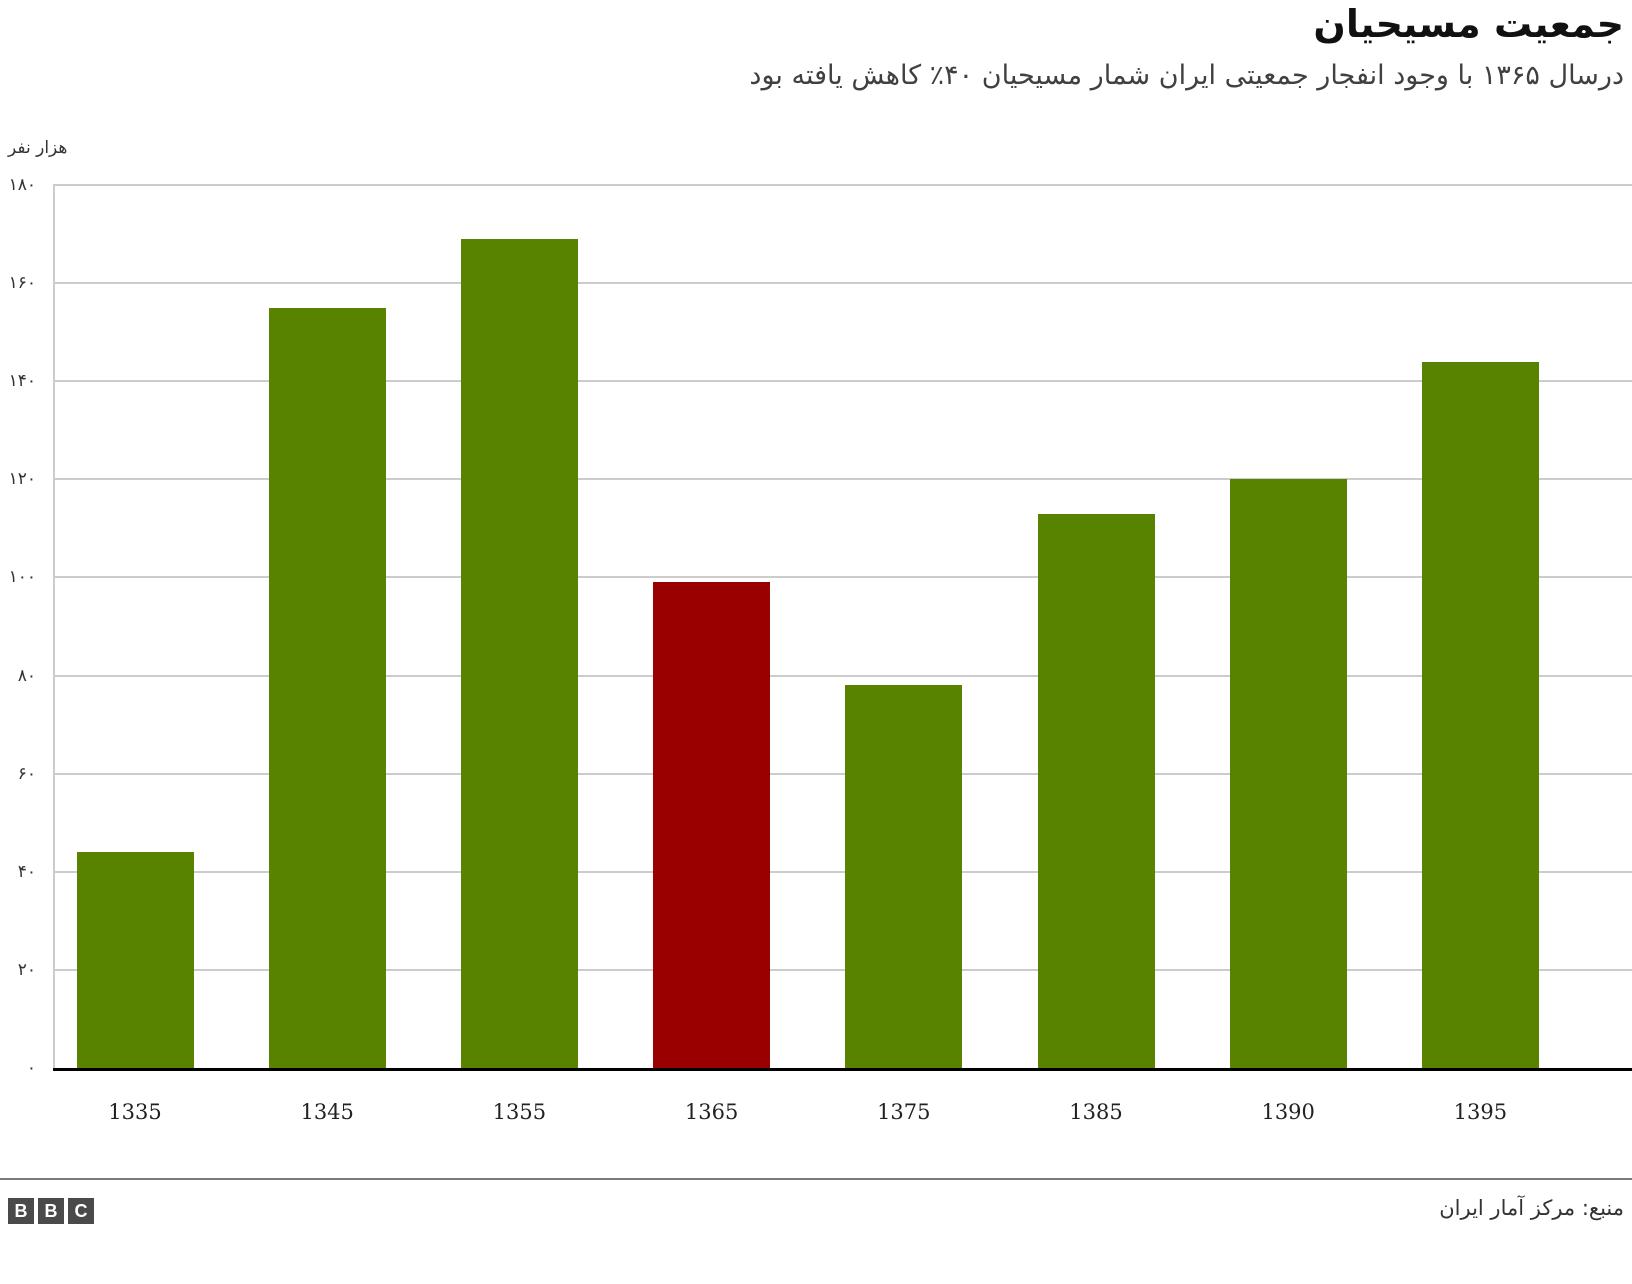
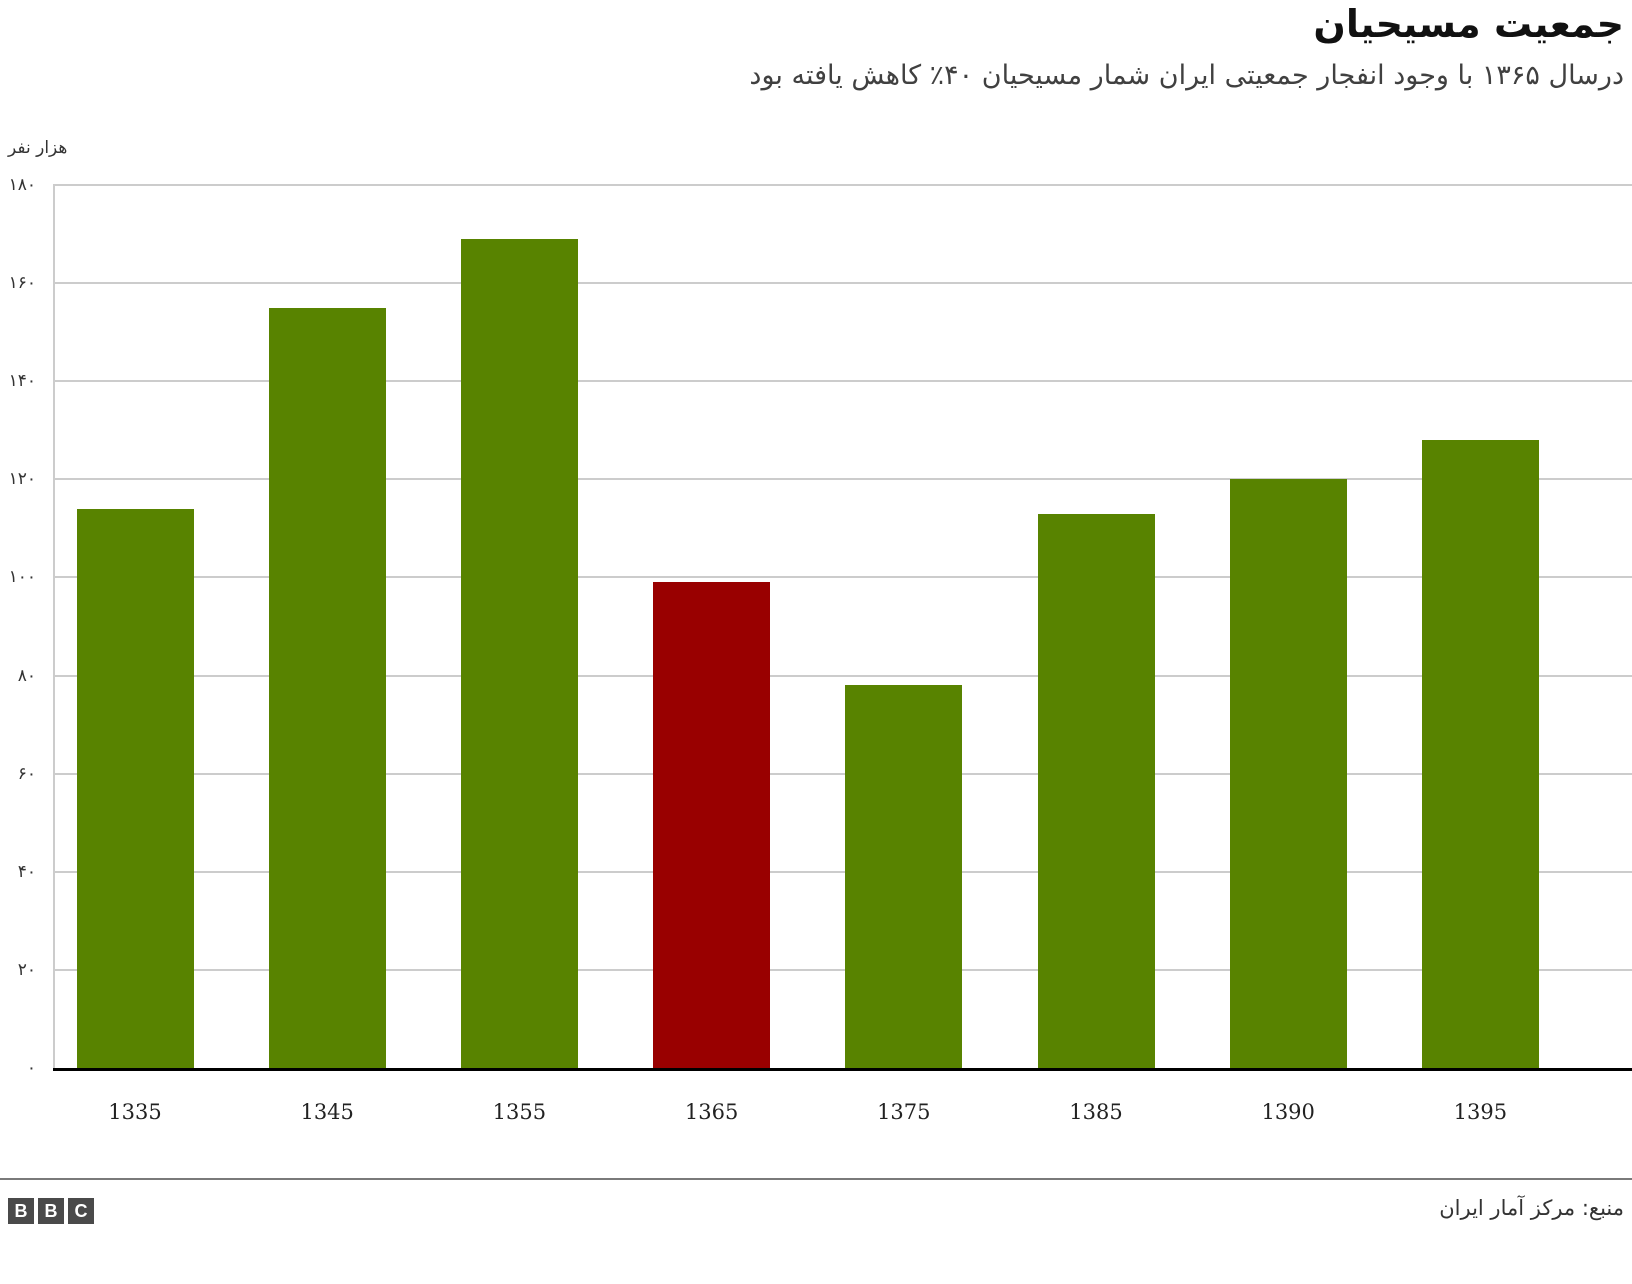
1335: 44 -> 114
1395: 144 -> 128
